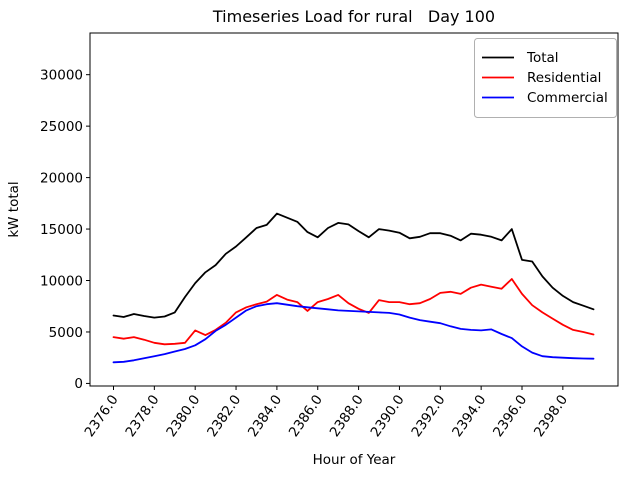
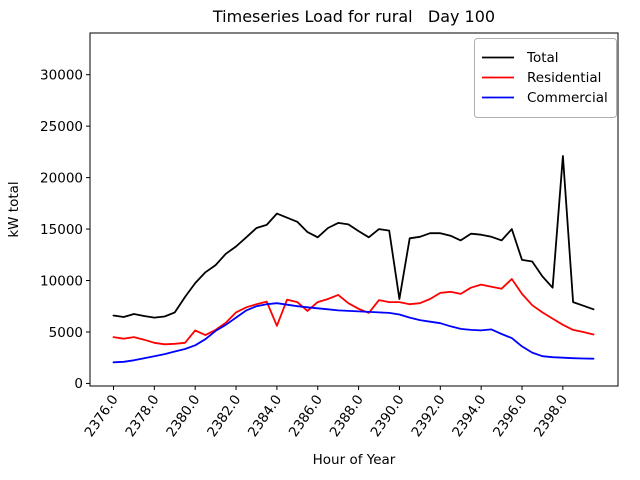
Residential/2384.0: 8600 -> 5600
Total/2390.0: 14600 -> 8200
Total/2398.0: 8500 -> 22100
